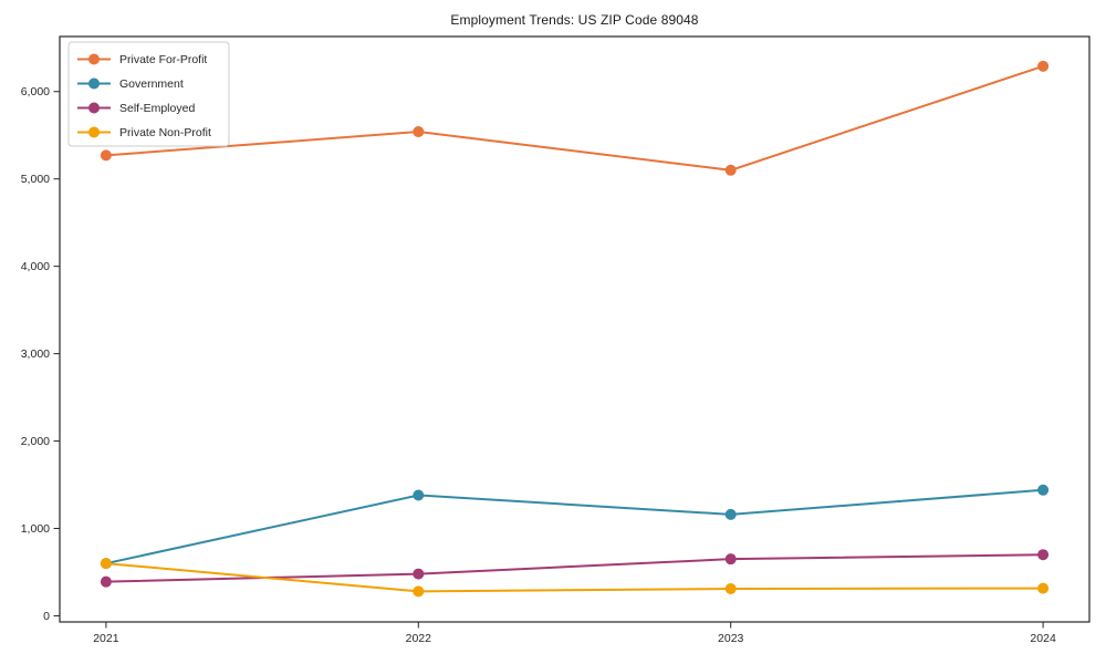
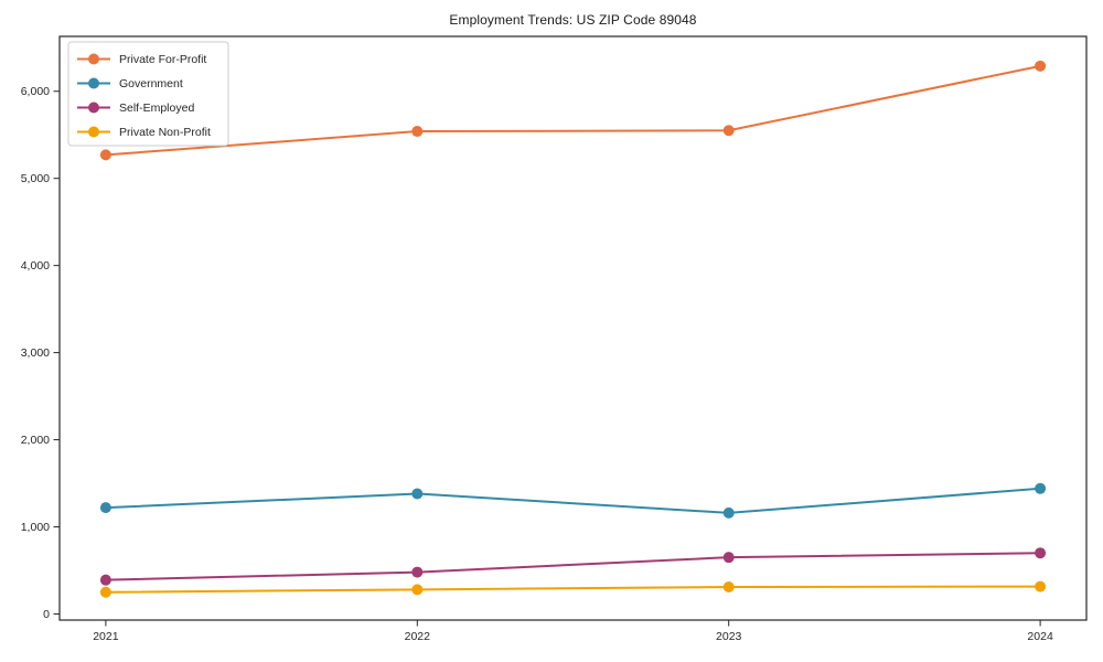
Government/2021: 600 -> 1200
Private Non-Profit/2021: 600 -> 200
Private For-Profit/2023: 5100 -> 5600
